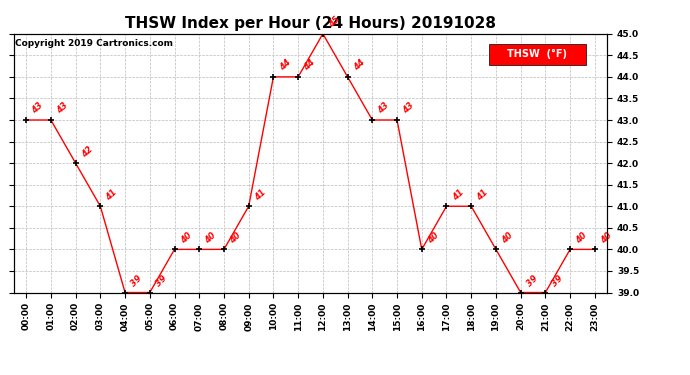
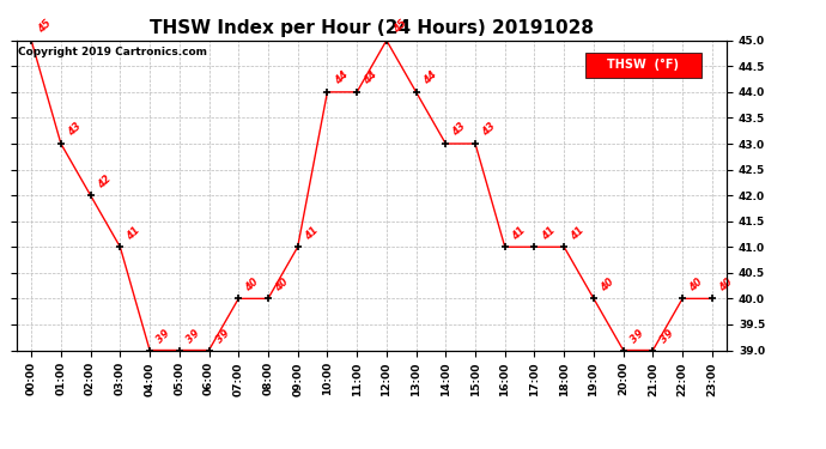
00:00: 43 -> 45
06:00: 40 -> 39
16:00: 40 -> 41
